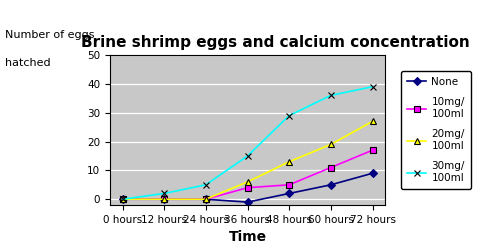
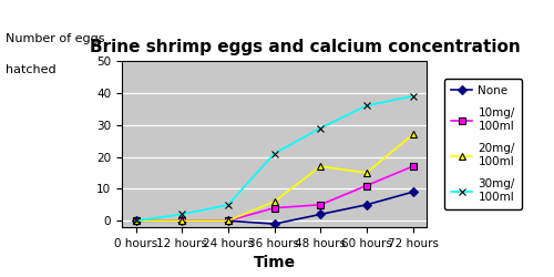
30mg/ 100ml/36 hours: 15 -> 21
20mg/ 100ml/48 hours: 13 -> 17
20mg/ 100ml/60 hours: 19 -> 15
